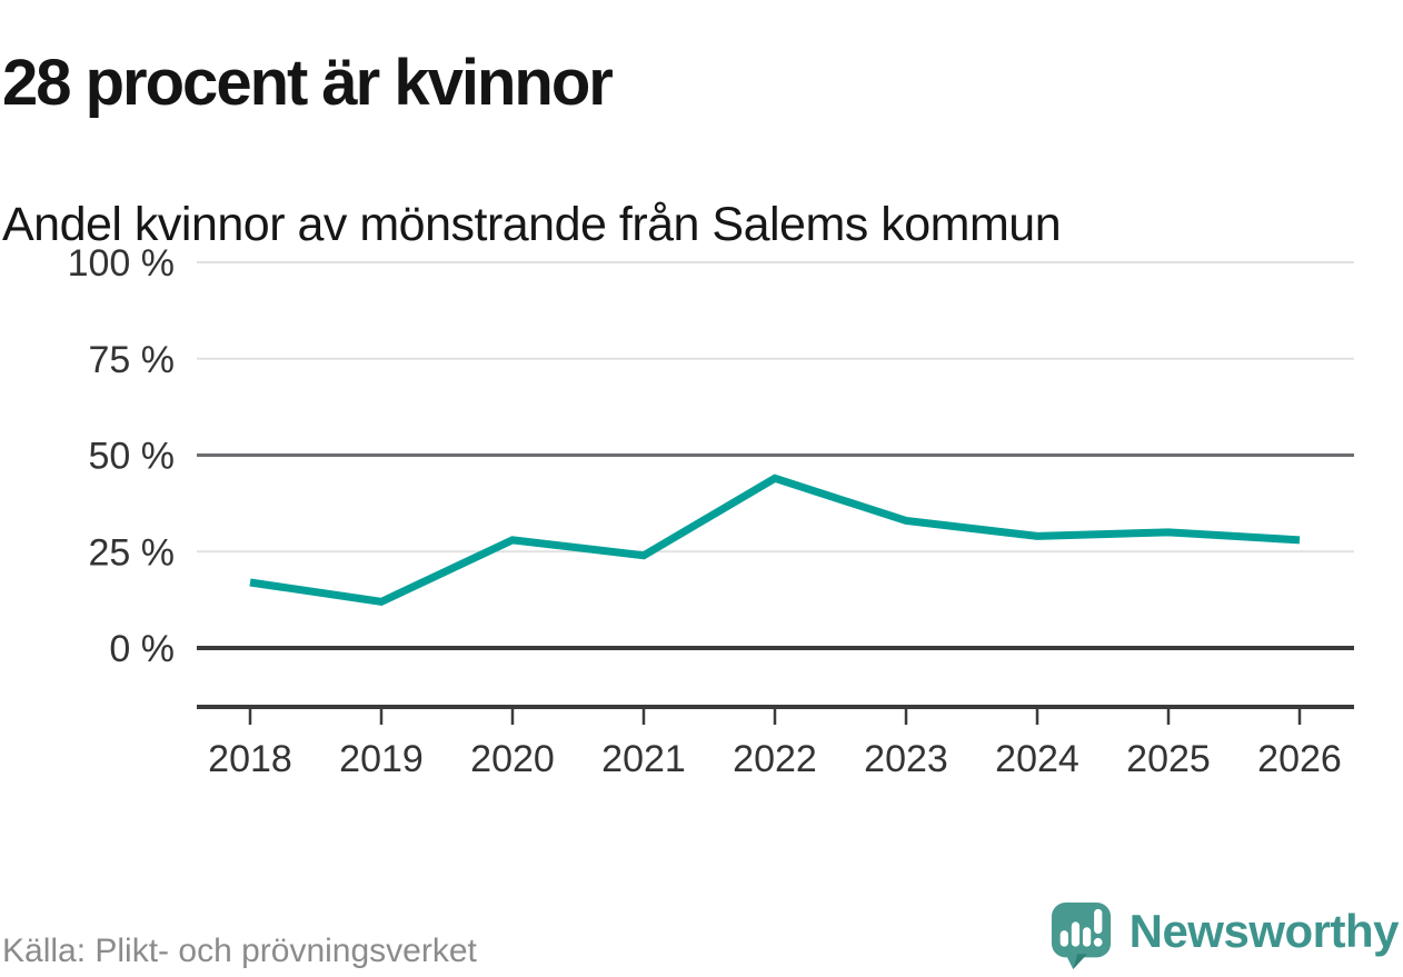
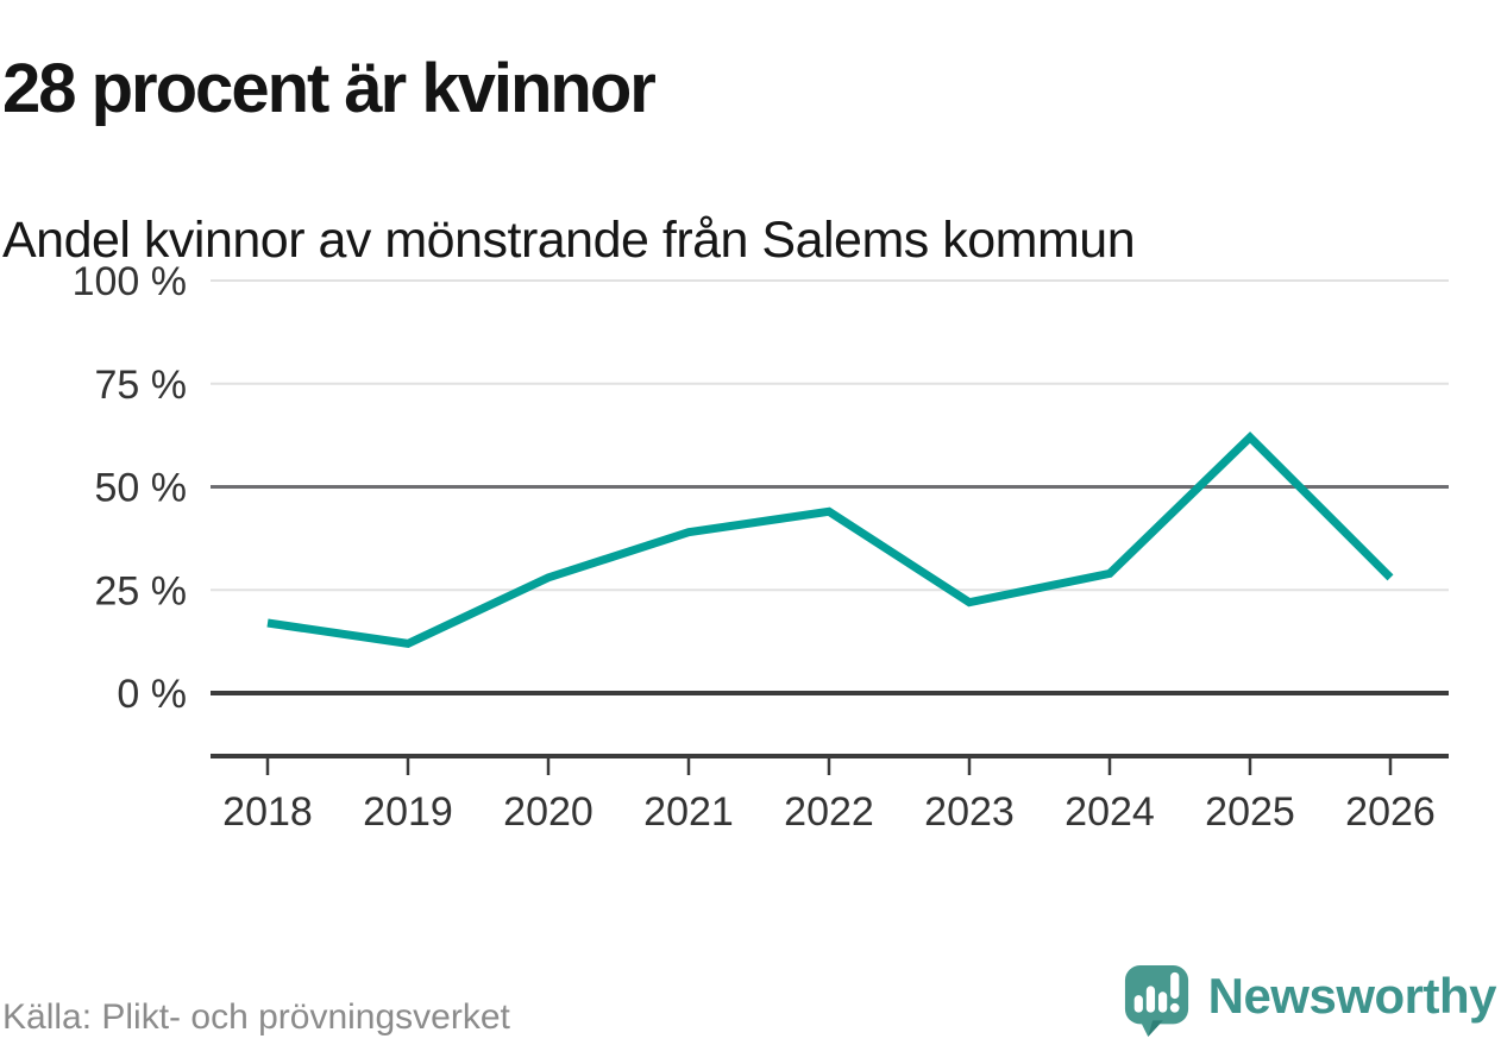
2021: 24% -> 39%
2023: 33% -> 22%
2025: 30% -> 62%
